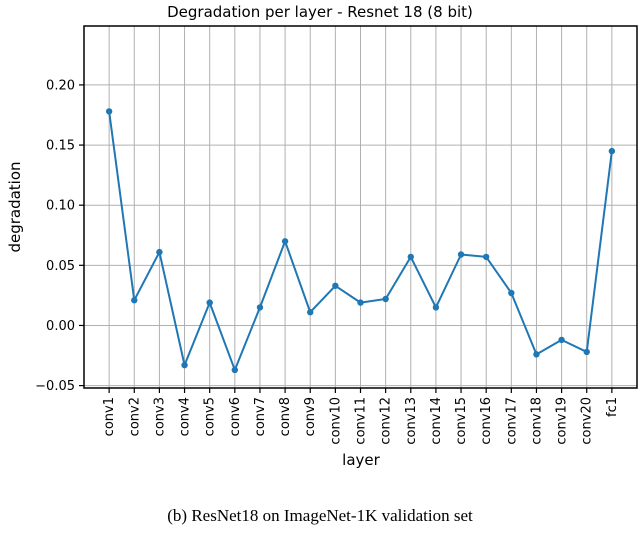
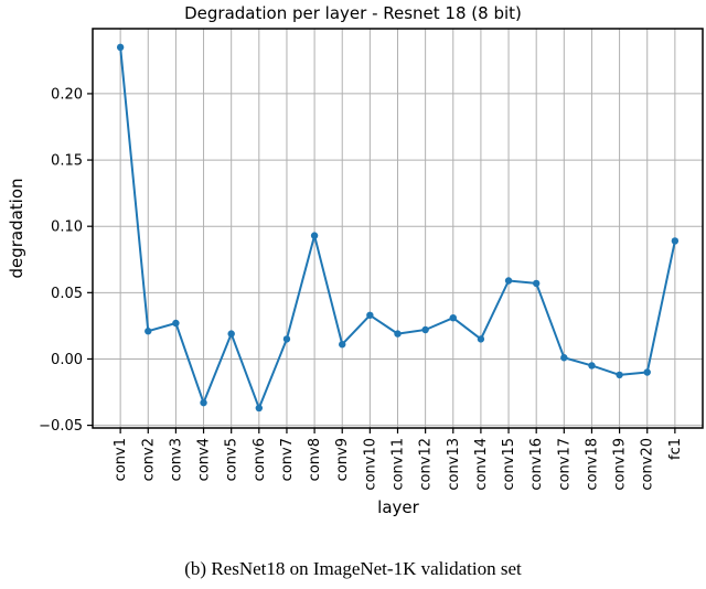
conv1: 0.178 -> 0.235
conv3: 0.061 -> 0.027
conv8: 0.070 -> 0.093
conv13: 0.057 -> 0.031
conv17: 0.027 -> 0.001
conv18: -0.024 -> -0.005
conv20: -0.022 -> -0.010
fc1: 0.145 -> 0.089
